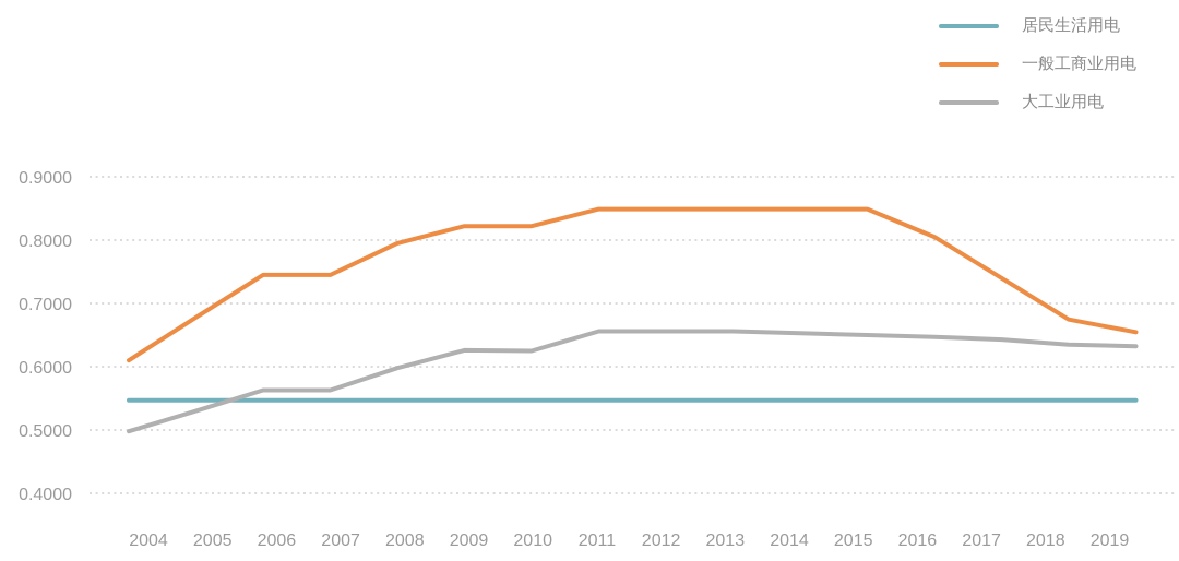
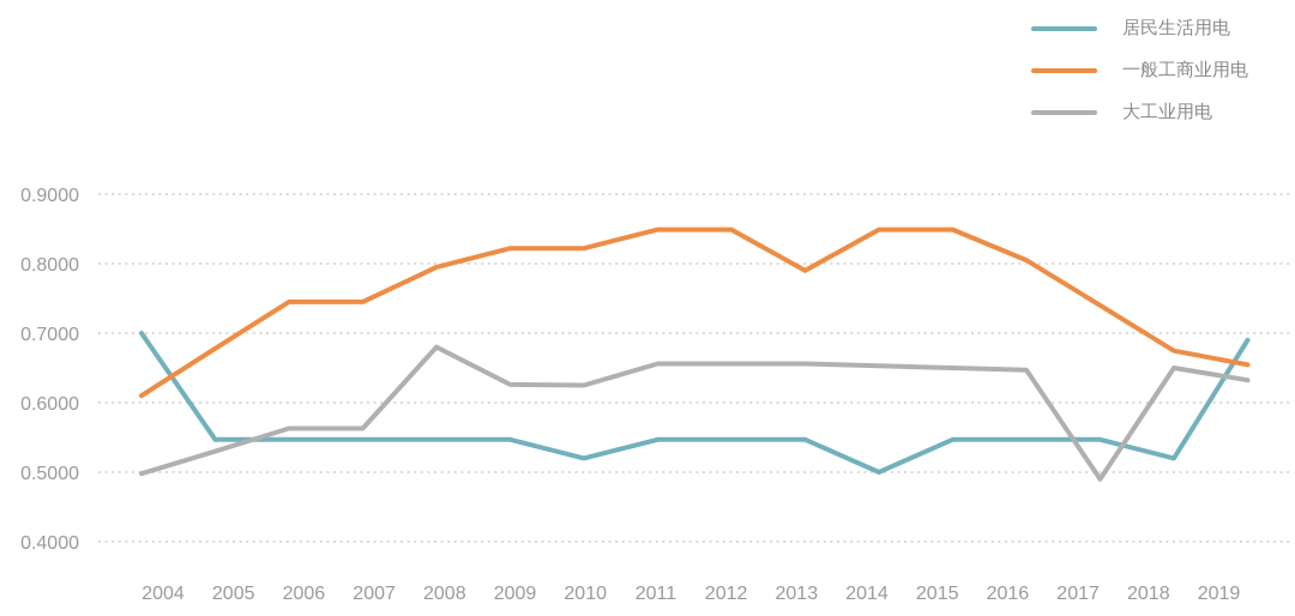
居民生活用电/2004: 0.55 -> 0.70
大工业用电/2008: 0.60 -> 0.68
居民生活用电/2010: 0.55 -> 0.52
一般工商业用电/2013: 0.85 -> 0.79
居民生活用电/2014: 0.55 -> 0.50
大工业用电/2017: 0.64 -> 0.49
居民生活用电/2018: 0.55 -> 0.52
大工业用电/2018: 0.64 -> 0.65
居民生活用电/2019: 0.55 -> 0.69
